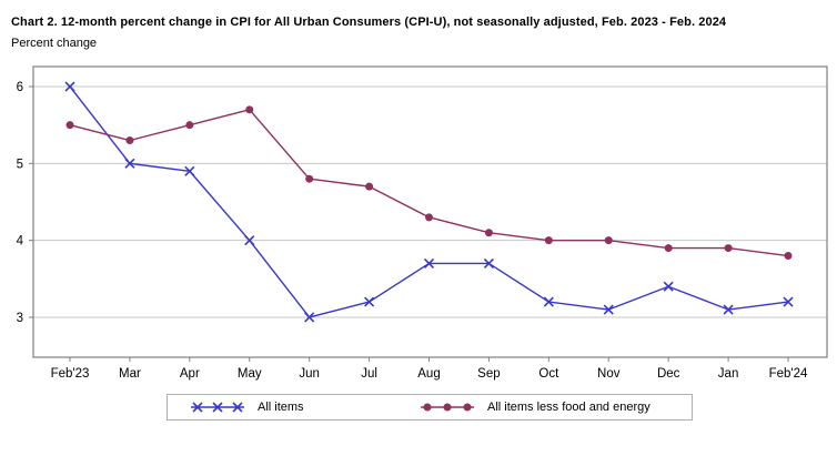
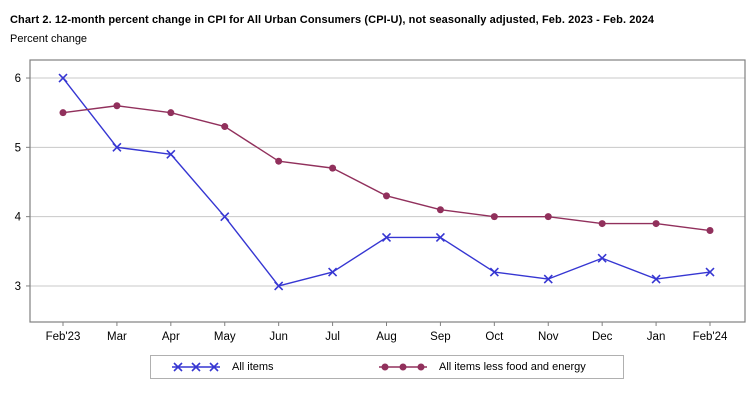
All items less food and energy/Mar: 5.3 -> 5.6
All items less food and energy/May: 5.7 -> 5.3
